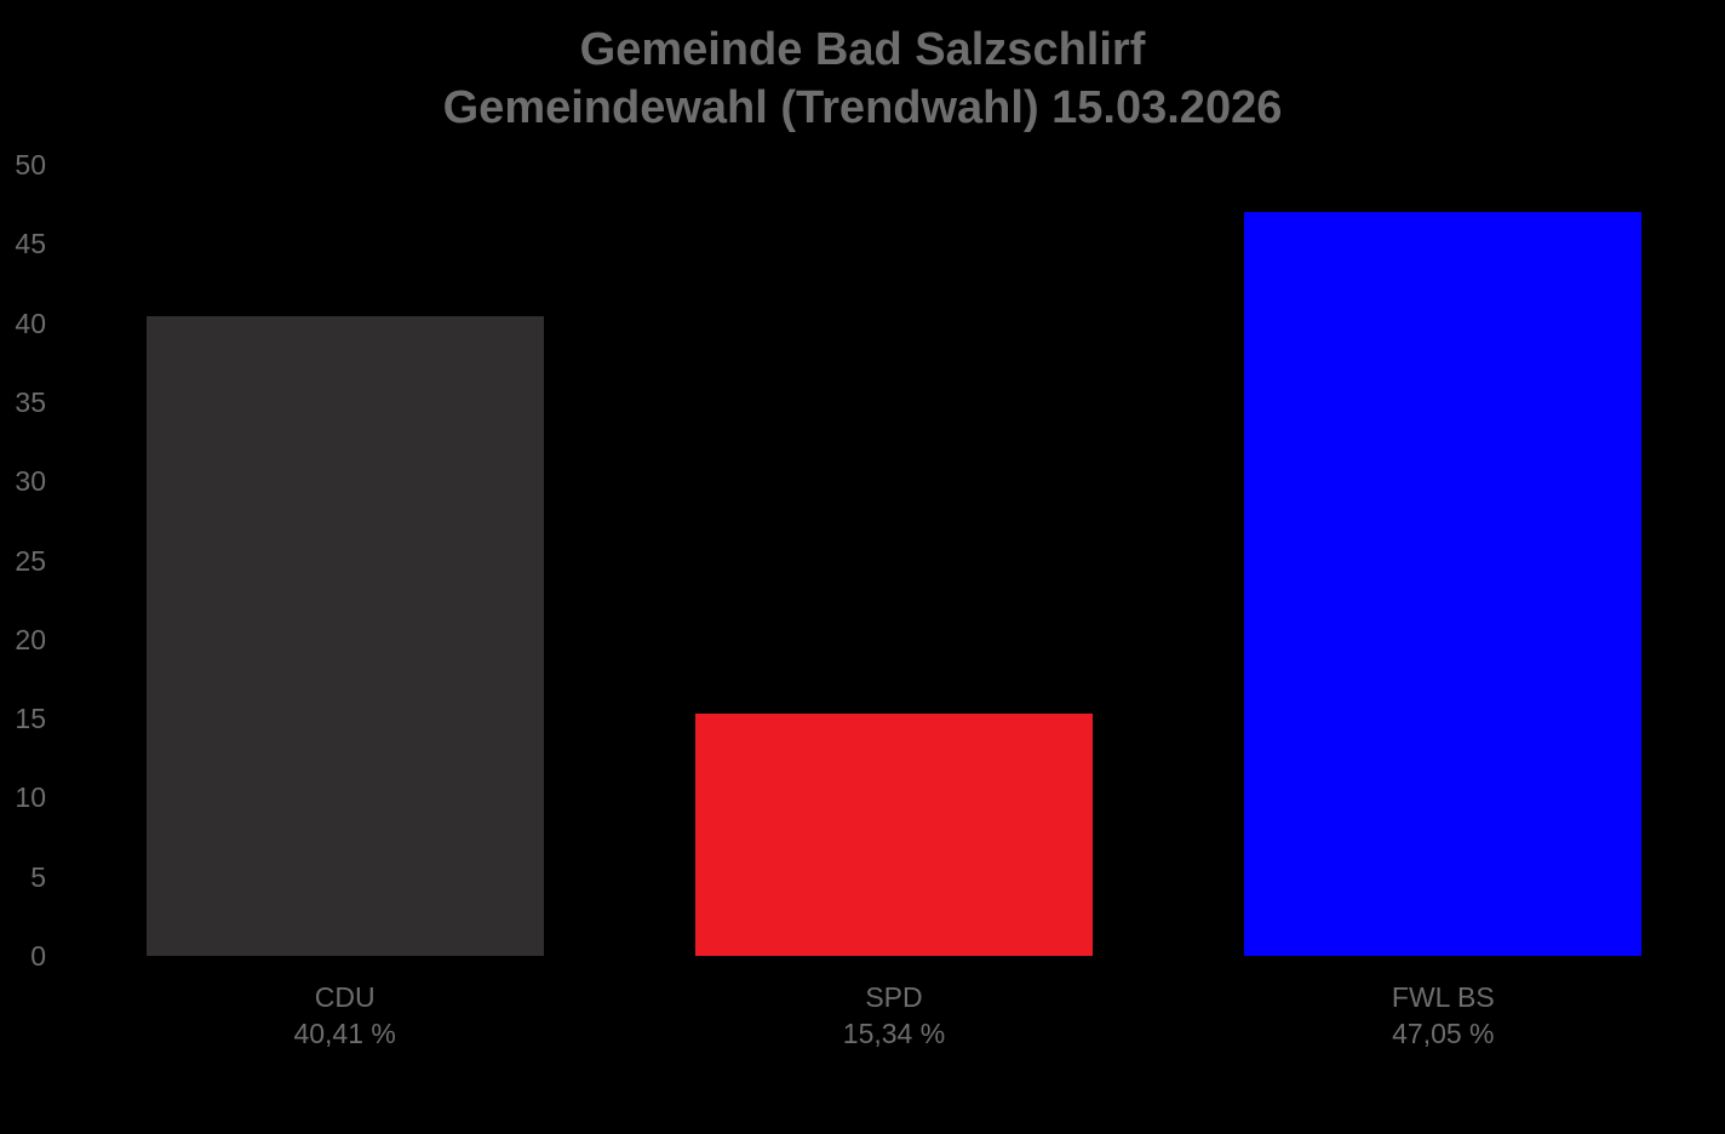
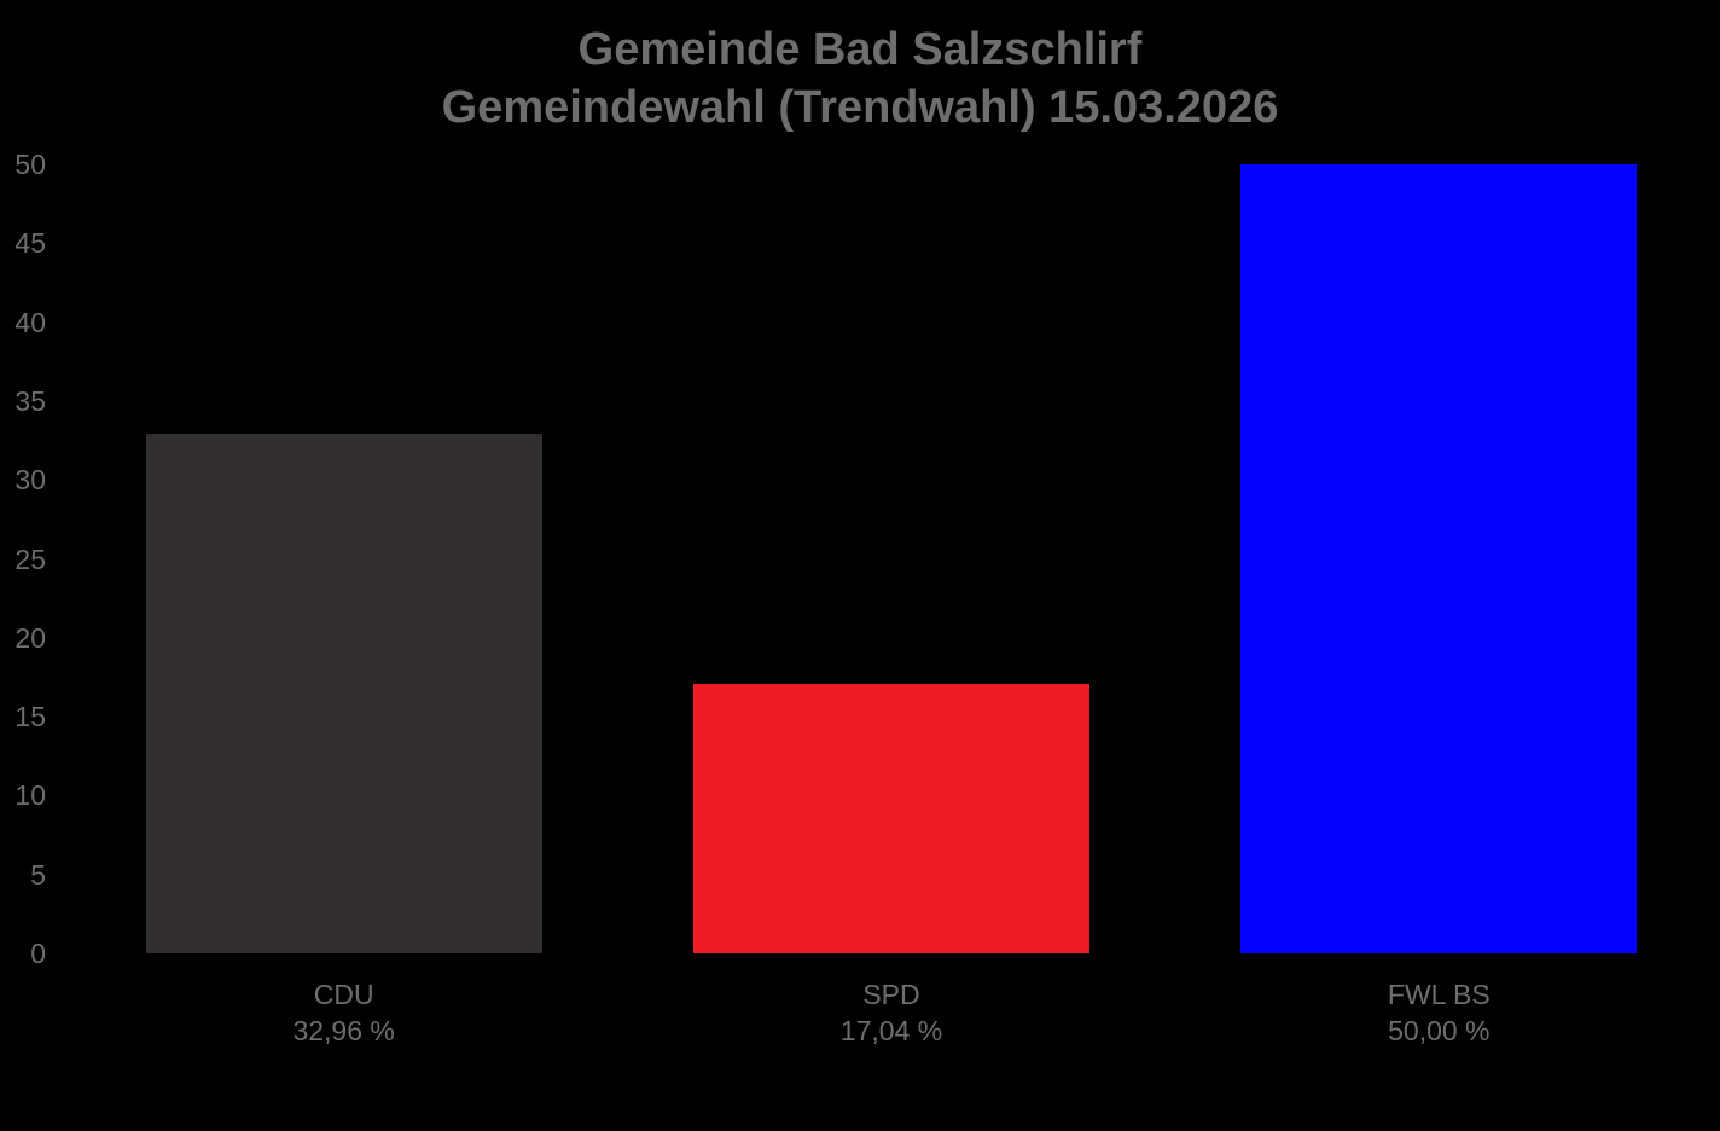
CDU: 40,41 -> 32,96
SPD: 15,34 -> 17,04
FWL BS: 47,05 -> 50,00
